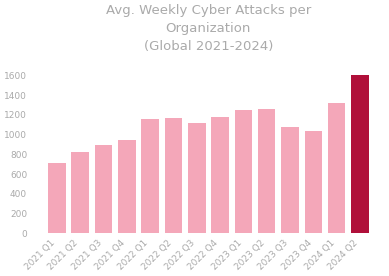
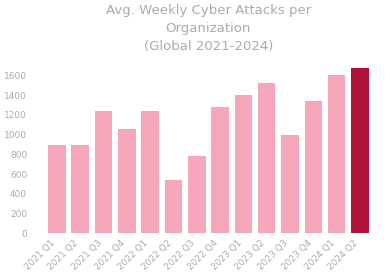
2021 Q1: 710 -> 900
2021 Q2: 820 -> 900
2021 Q3: 900 -> 1240
2021 Q4: 950 -> 1060
2022 Q1: 1160 -> 1240
2022 Q2: 1160 -> 540
2022 Q3: 1120 -> 780
2022 Q4: 1180 -> 1280
2023 Q1: 1260 -> 1400
2023 Q2: 1260 -> 1520
2023 Q3: 1080 -> 1000
2023 Q4: 1040 -> 1340
2024 Q1: 1320 -> 1600
2024 Q2: 1600 -> 1680
